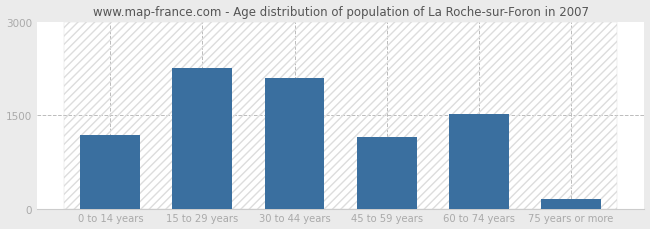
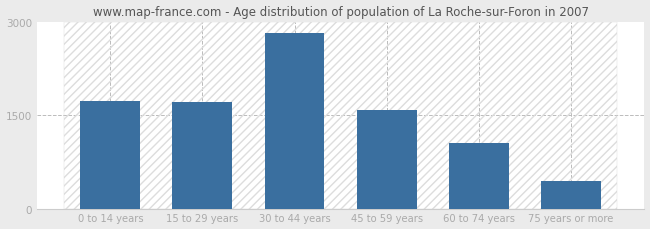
0 to 14 years: 1180 -> 1720
15 to 29 years: 2260 -> 1710
30 to 44 years: 2100 -> 2820
45 to 59 years: 1140 -> 1580
60 to 74 years: 1520 -> 1050
75 years or more: 160 -> 450
